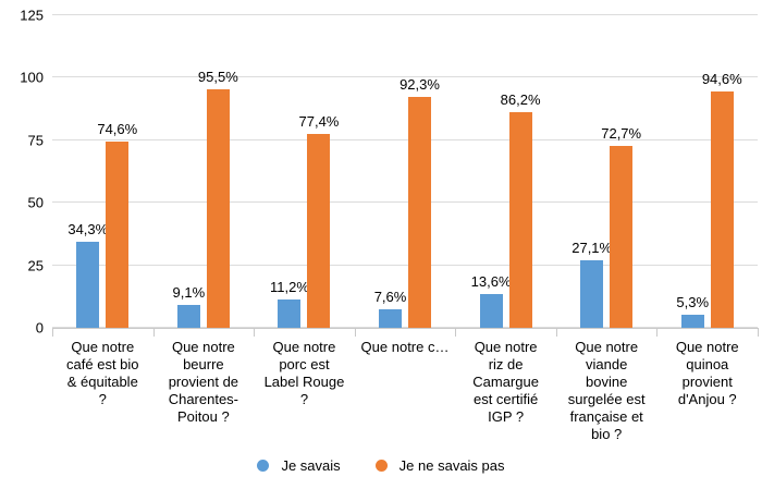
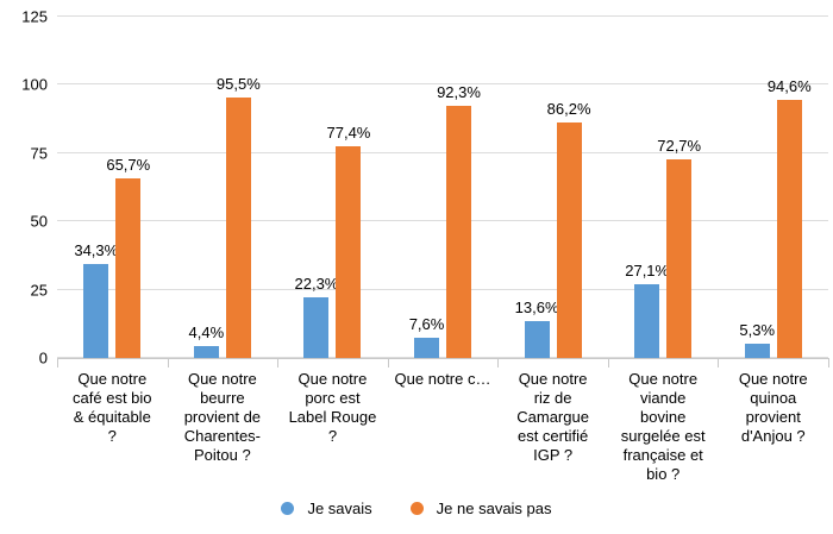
Je ne savais pas/Que notre café est bio & équitable ?: 74,6% -> 65,7%
Je savais/Que notre beurre provient de Charentes- Poitou ?: 9,1% -> 4,4%
Je savais/Que notre porc est Label Rouge ?: 11,2% -> 22,3%
